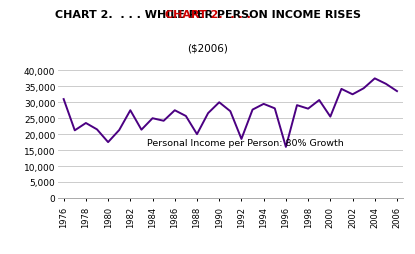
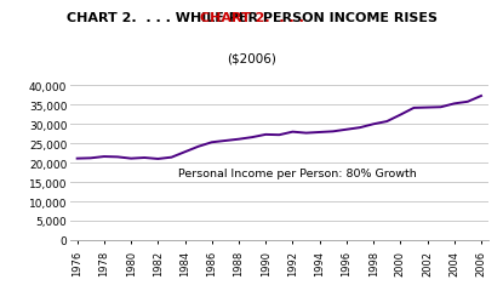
1976: 31,000 -> 21,100
1978: 23,500 -> 21,600
1980: 17,500 -> 21,100
1982: 27,500 -> 21,000
1984: 25,000 -> 22,800
1986: 27,500 -> 25,300
1988: 20,000 -> 26,100
1990: 30,000 -> 27,300
1992: 18,500 -> 28,000
1994: 29,500 -> 27,900
1996: 16,000 -> 28,600
1998: 28,000 -> 30,000
2000: 25,500 -> 32,400
2002: 32,500 -> 34,300
2004: 37,500 -> 35,300
2006: 33,500 -> 37,300
